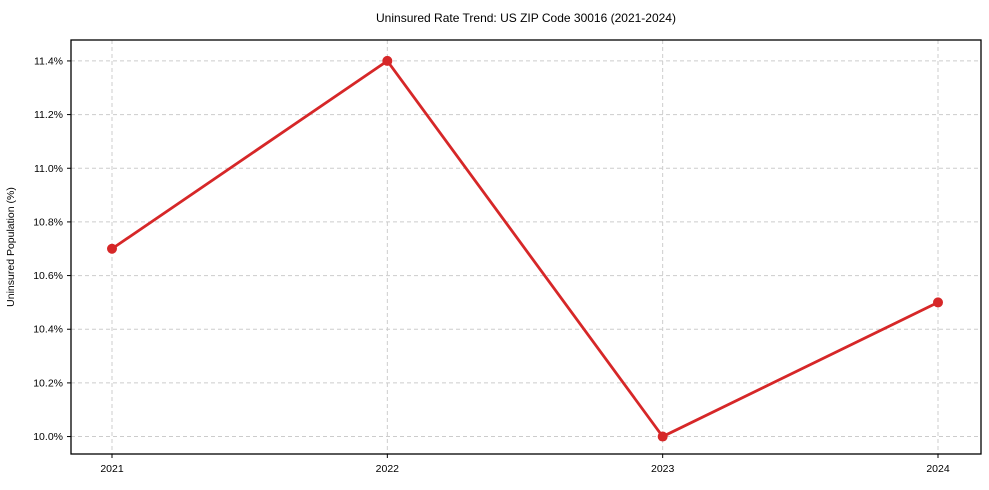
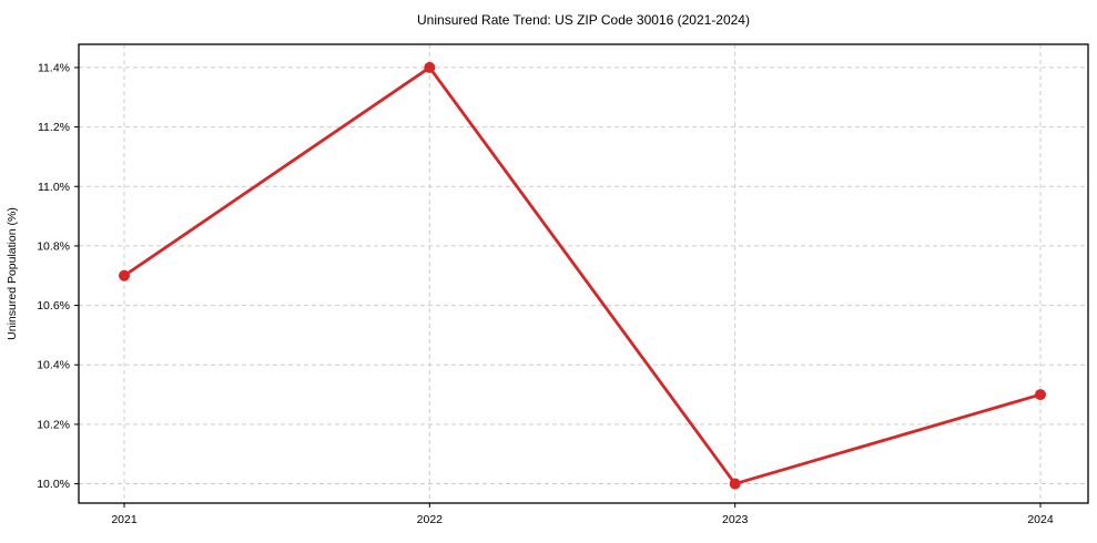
2024: 10.5% -> 10.3%
